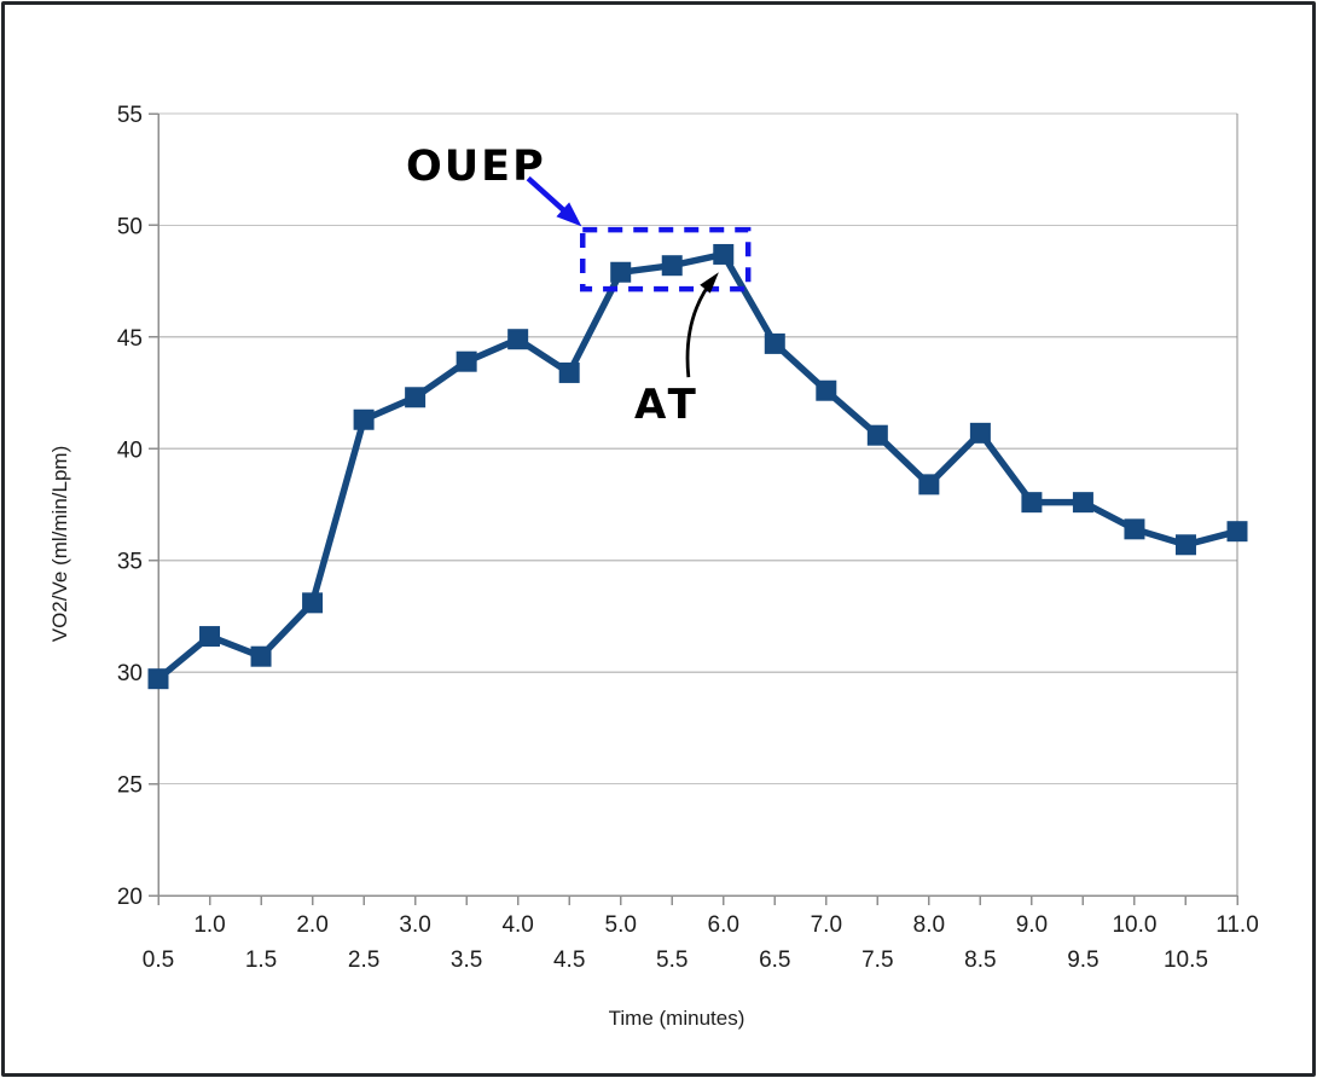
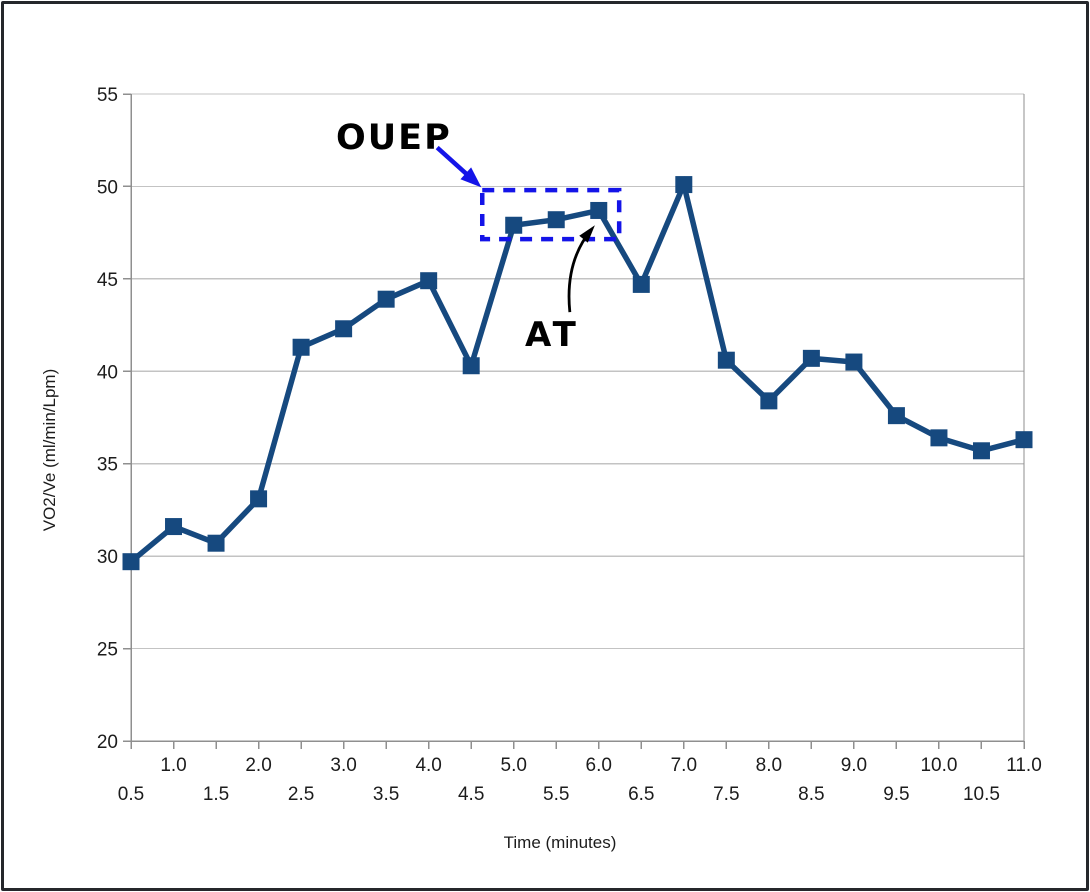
4.5: 43.4 -> 40.3
7.0: 42.6 -> 50.1
9.0: 37.6 -> 40.5
